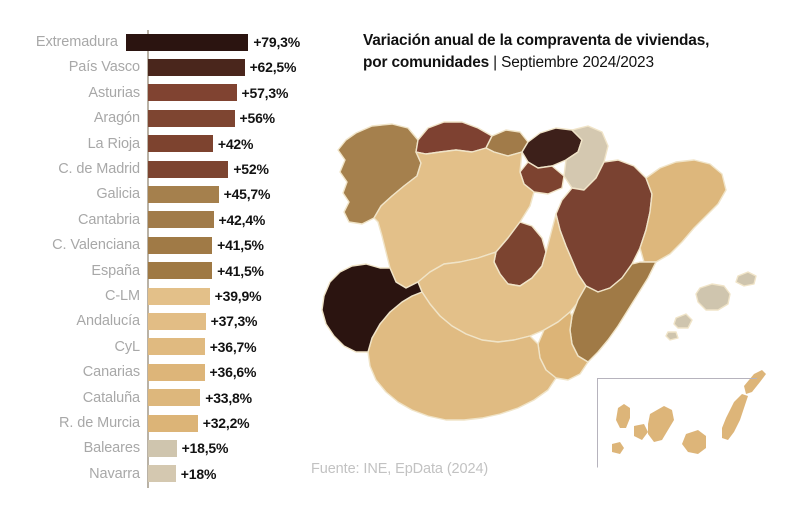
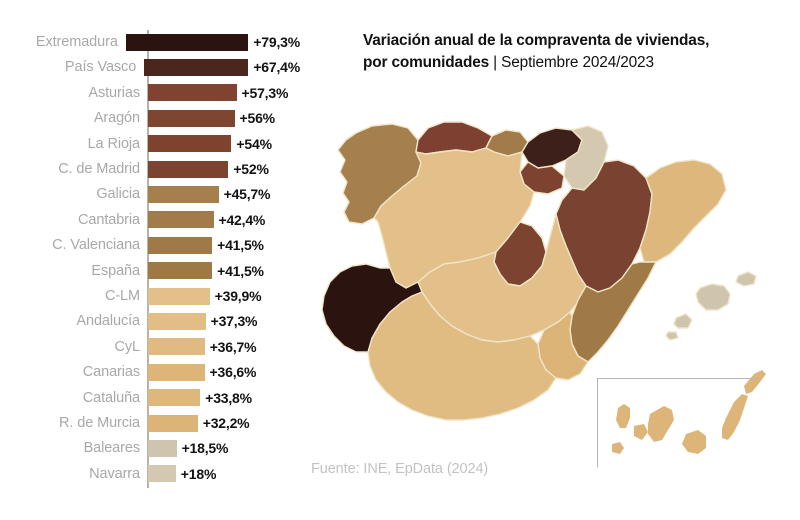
País Vasco: +62,5% -> +67,4%
La Rioja: +42% -> +54%
